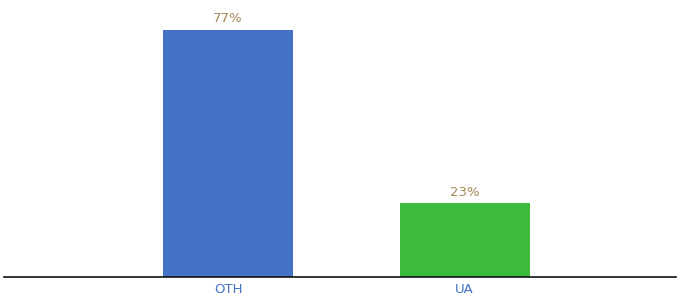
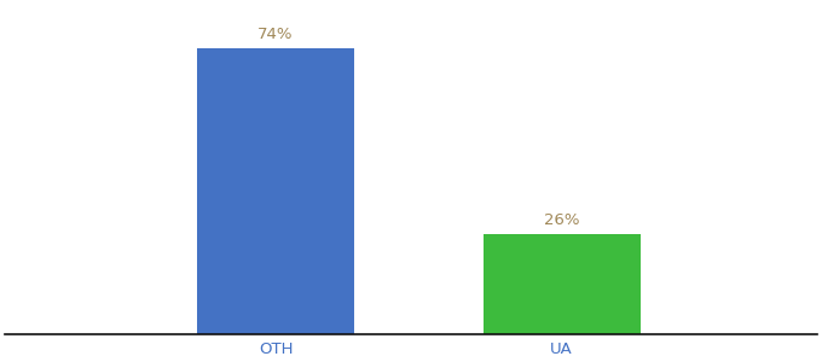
OTH: 77% -> 74%
UA: 23% -> 26%
